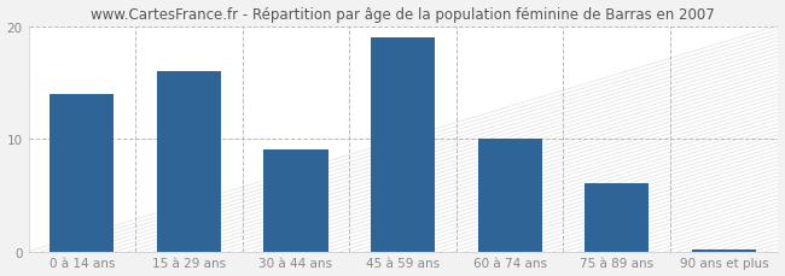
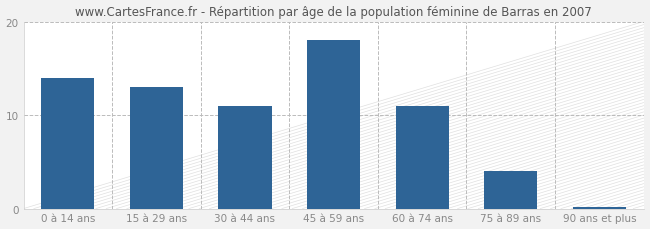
15 à 29 ans: 16.0 -> 13.0
30 à 44 ans: 9.0 -> 11.0
45 à 59 ans: 19.0 -> 18.0
60 à 74 ans: 10.0 -> 11.0
75 à 89 ans: 6.0 -> 4.0
